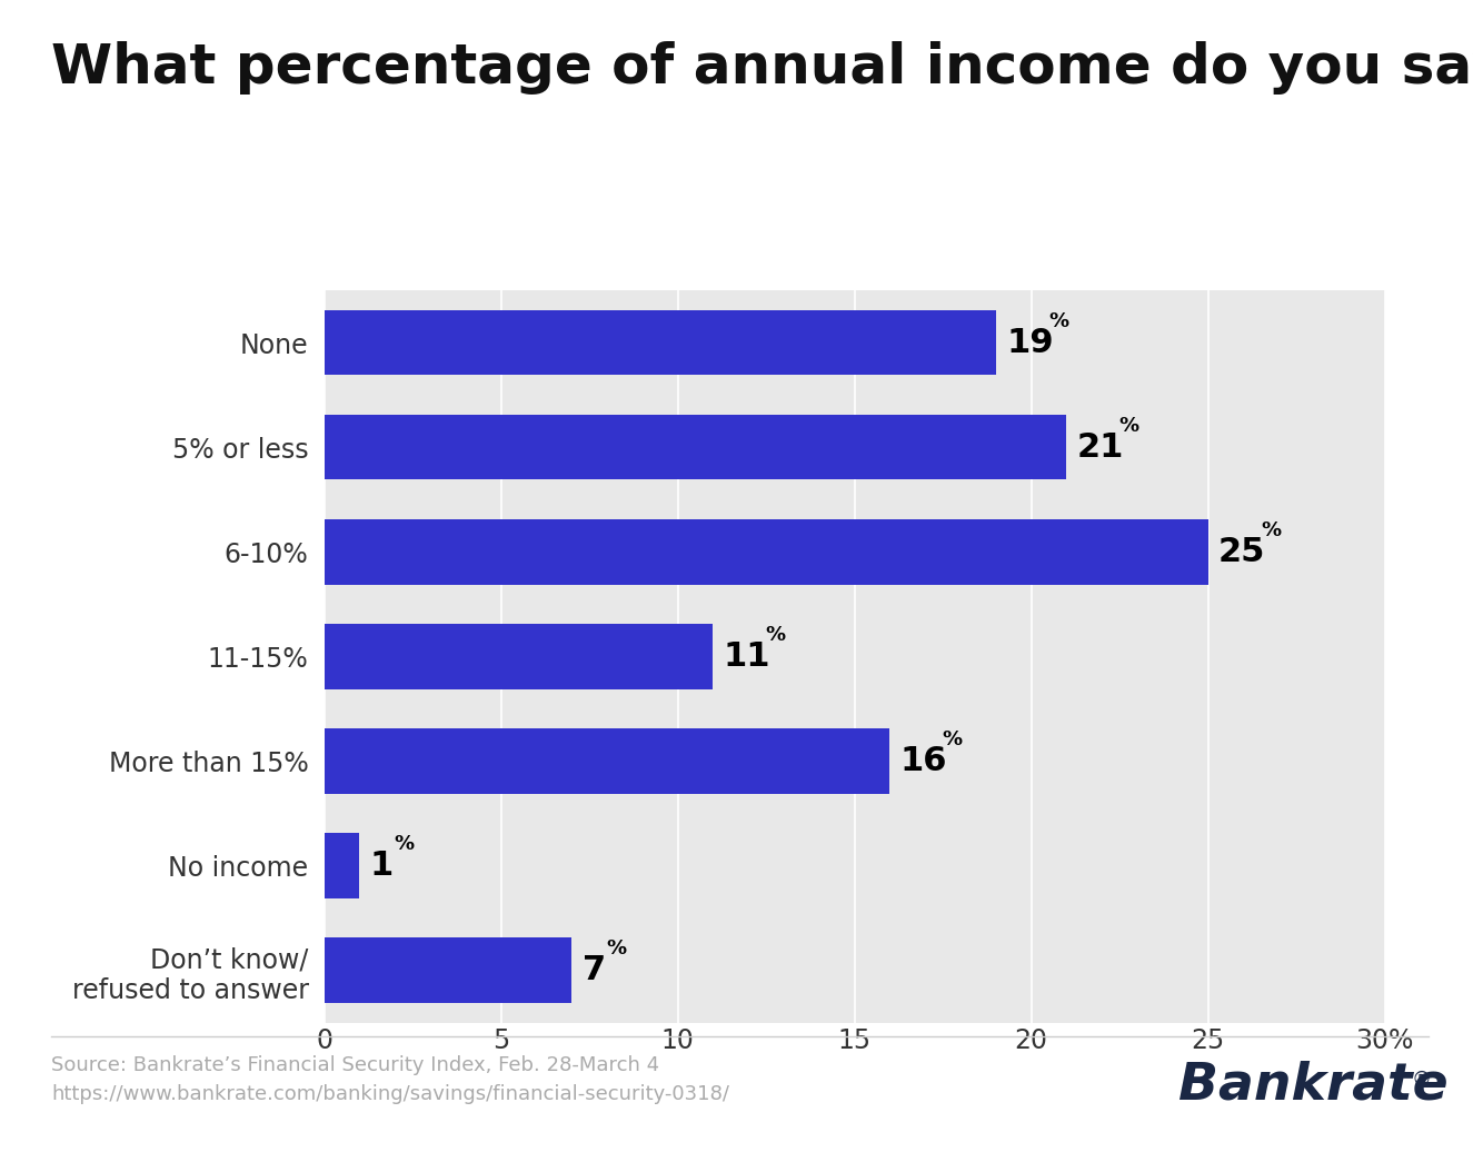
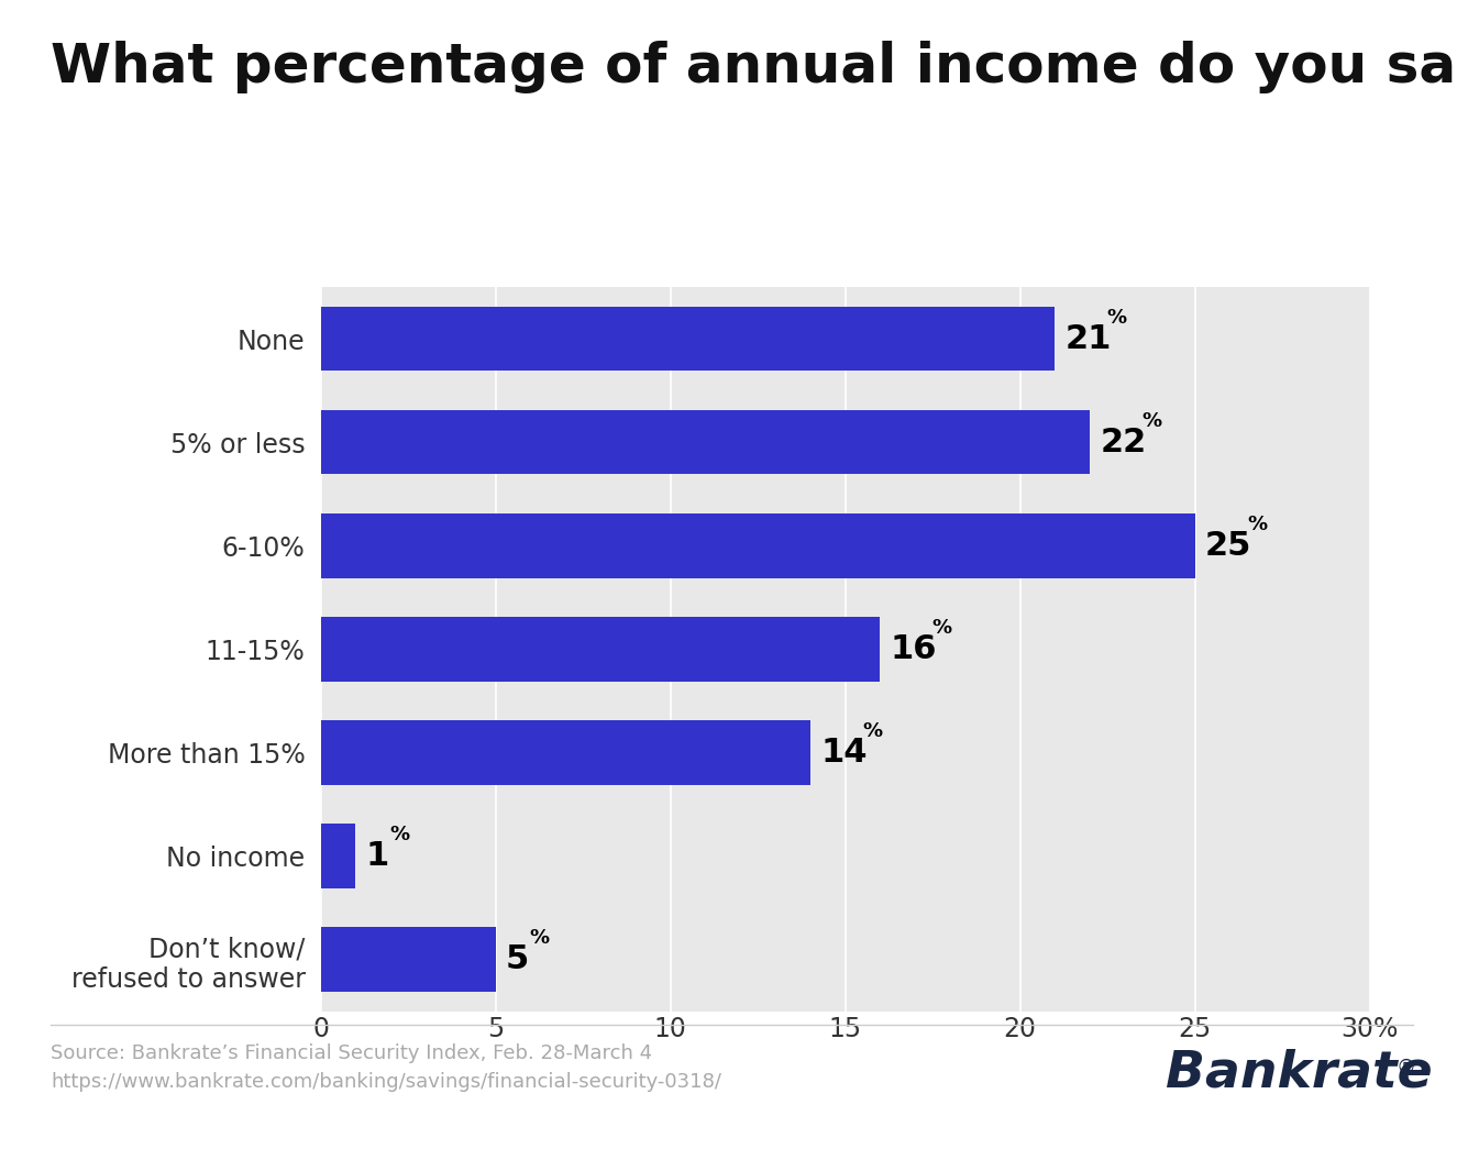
None: 19 -> 21
5% or less: 21 -> 22
11-15%: 11 -> 16
More than 15%: 16 -> 14
Don’t know/ refused to answer: 7 -> 5
